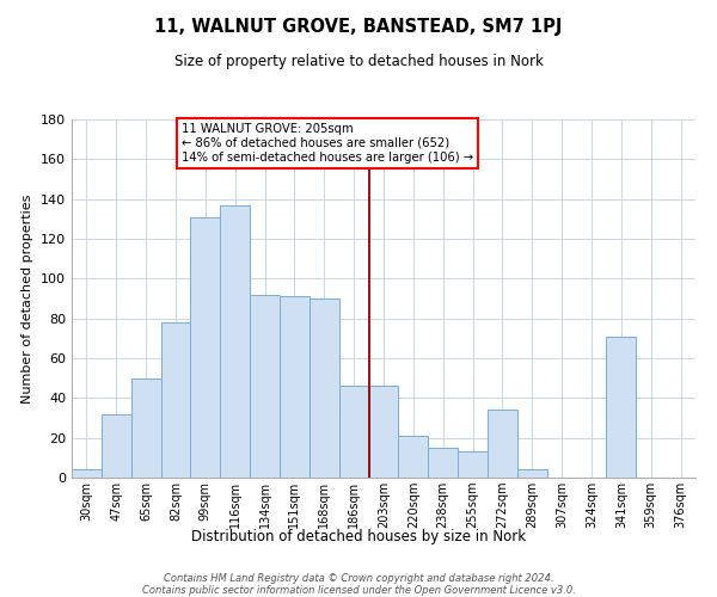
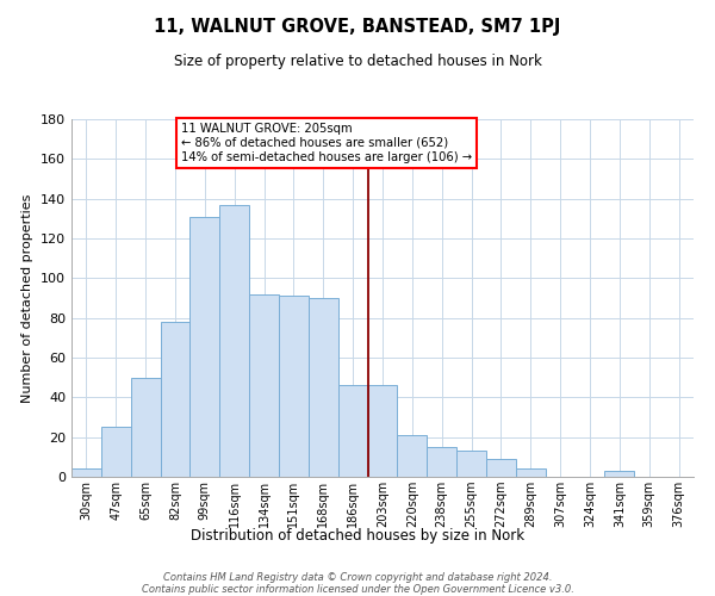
47sqm: 32 -> 25
272sqm: 34 -> 9
341sqm: 71 -> 3
